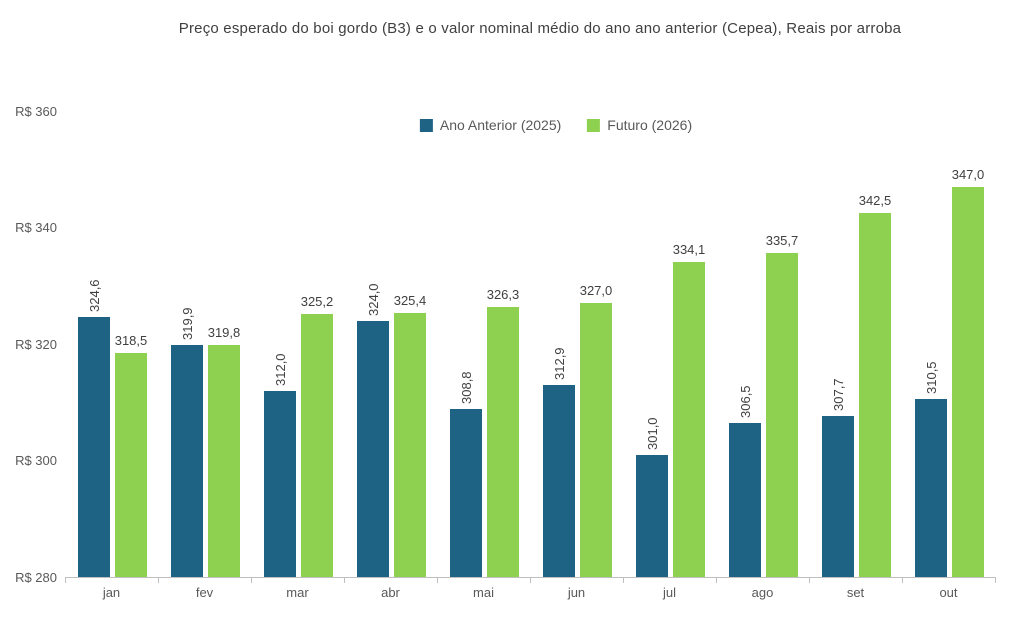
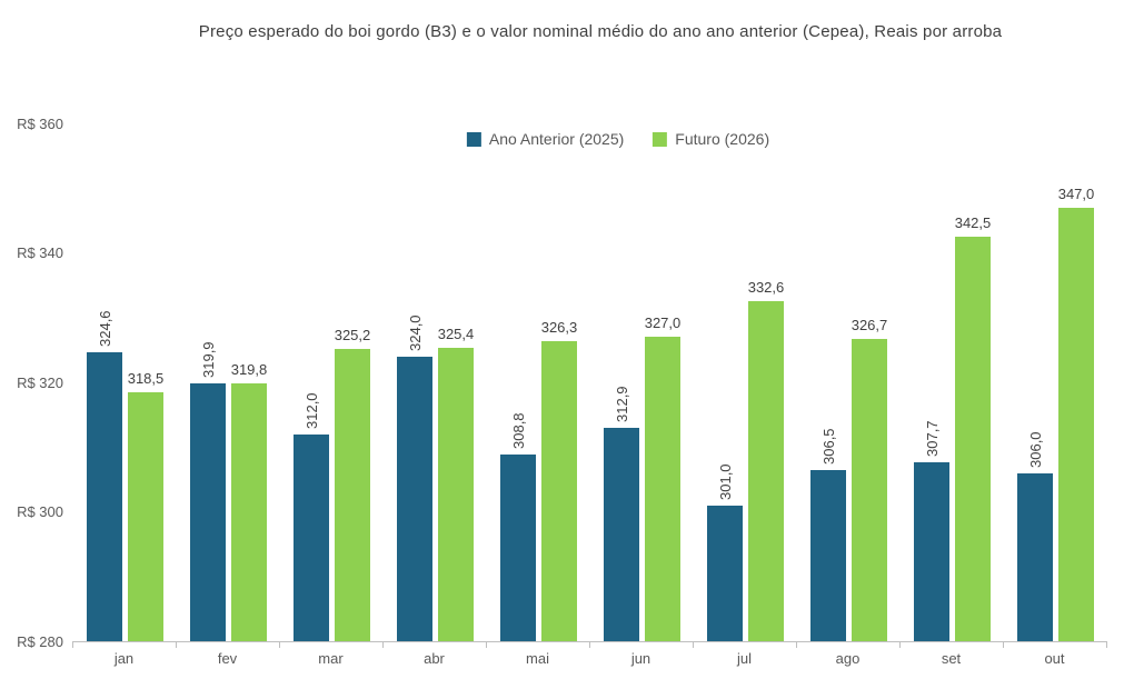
Futuro (2026)/jul: 334,1 -> 332,6
Futuro (2026)/ago: 335,7 -> 326,7
Ano Anterior (2025)/out: 310,5 -> 306,0
